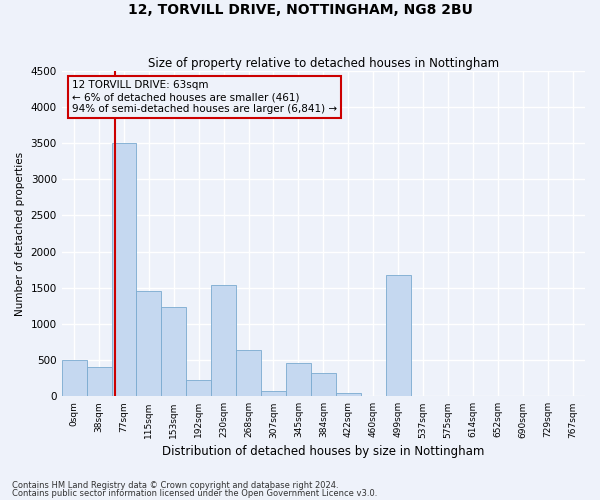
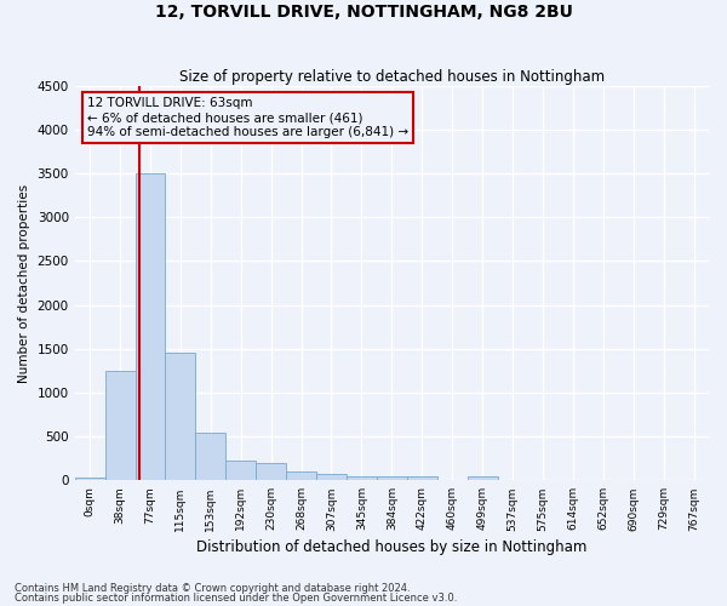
0sqm: 500 -> 30
38sqm: 400 -> 1250
153sqm: 1240 -> 550
230sqm: 1540 -> 200
268sqm: 640 -> 100
345sqm: 460 -> 50
384sqm: 320 -> 50
499sqm: 1680 -> 50
